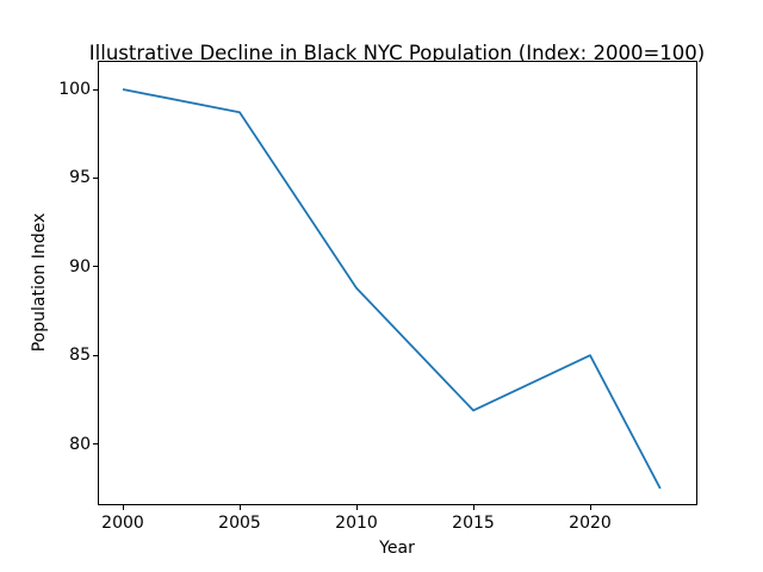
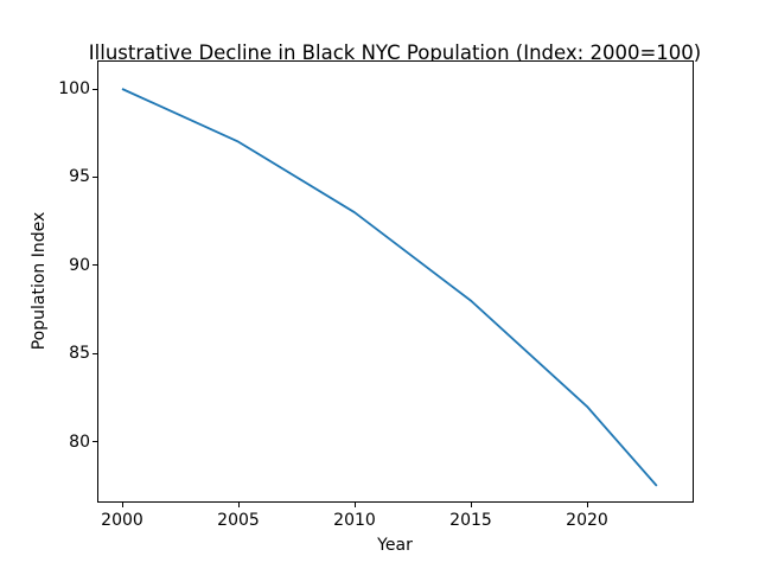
2005: 98.7 -> 97.0
2010: 88.8 -> 93.0
2015: 81.9 -> 88.0
2020: 85.0 -> 82.0
